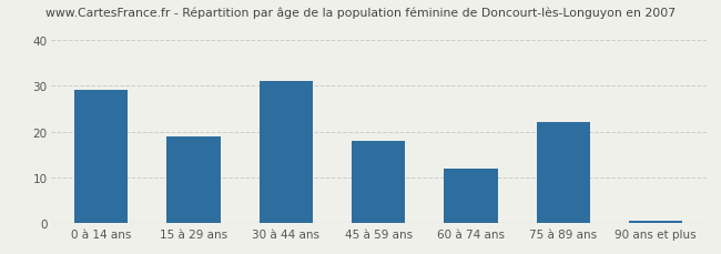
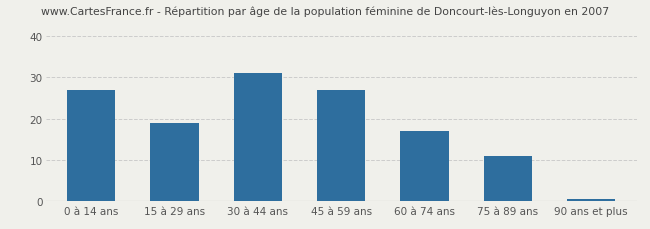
0 à 14 ans: 29.0 -> 27.0
45 à 59 ans: 18.0 -> 27.0
60 à 74 ans: 12.0 -> 17.0
75 à 89 ans: 22.0 -> 11.0
